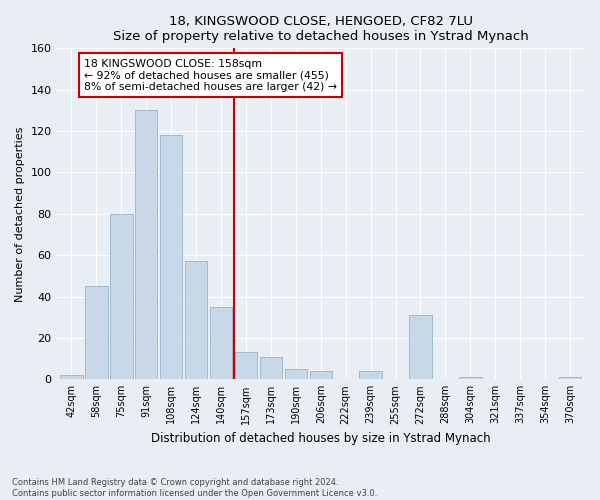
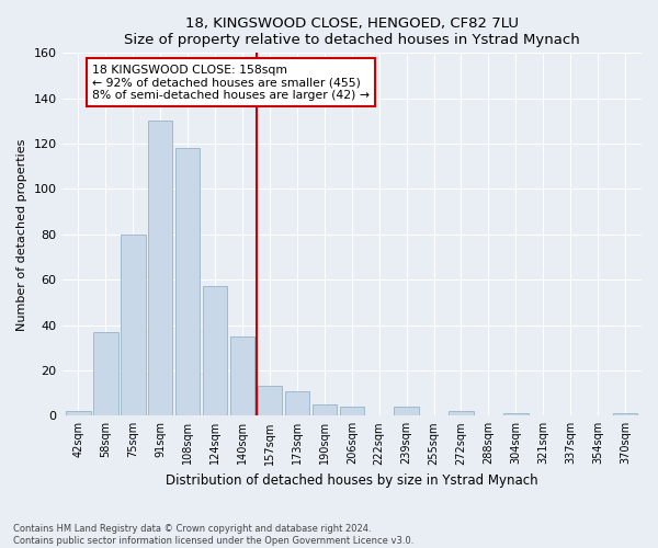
58sqm: 45 -> 37
272sqm: 31 -> 2
